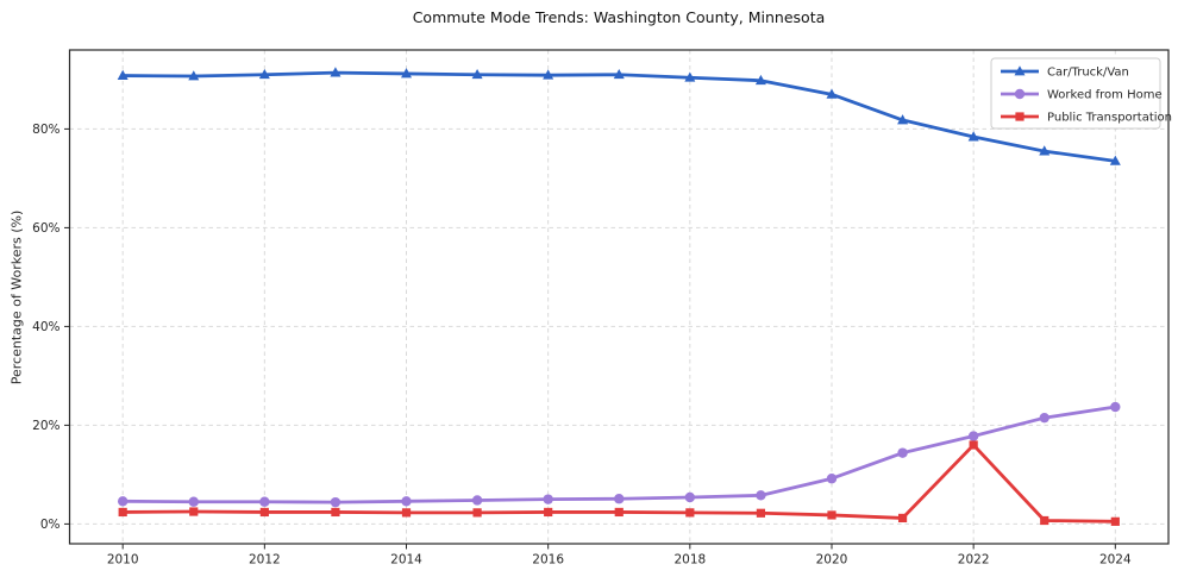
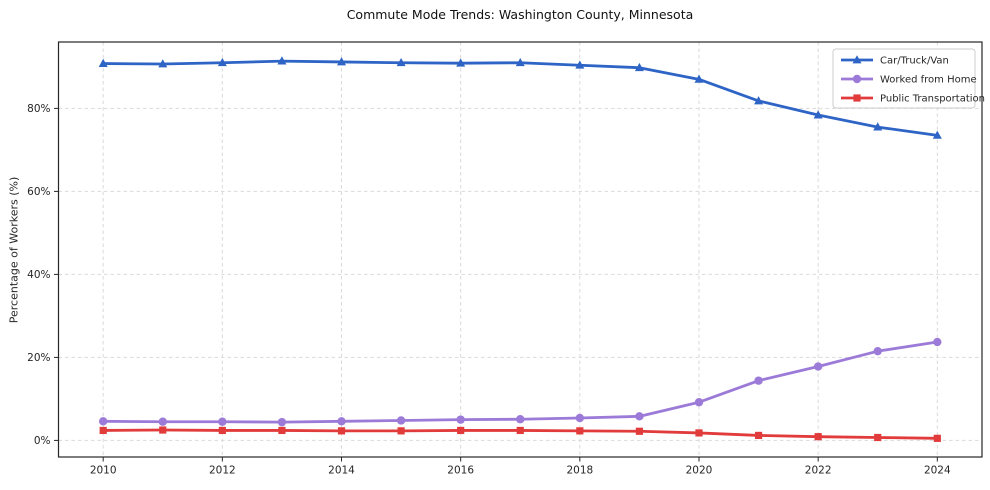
Public Transportation/2022: 16% -> 1%
